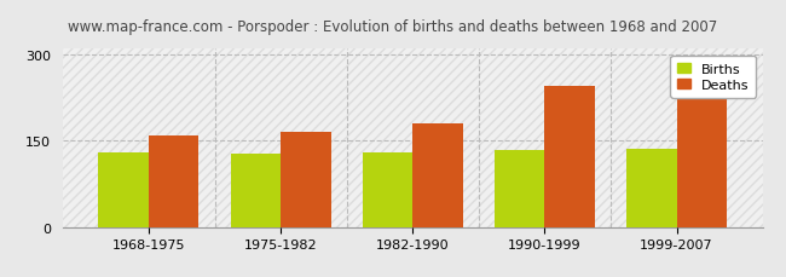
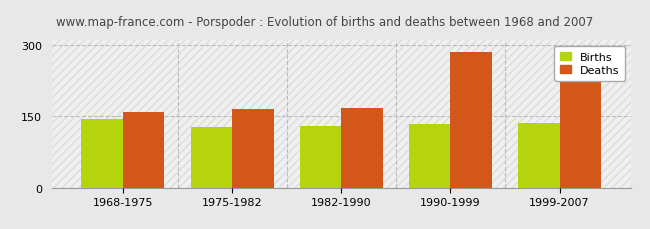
Births/1968-1975: 130 -> 144
Deaths/1982-1990: 180 -> 167
Deaths/1990-1999: 245 -> 285
